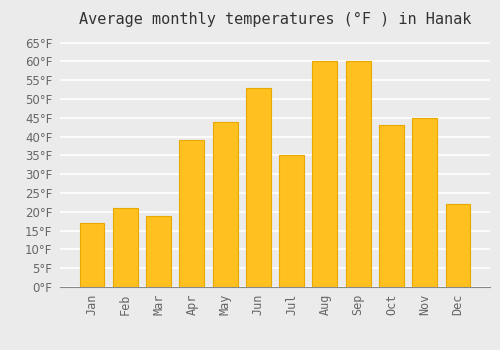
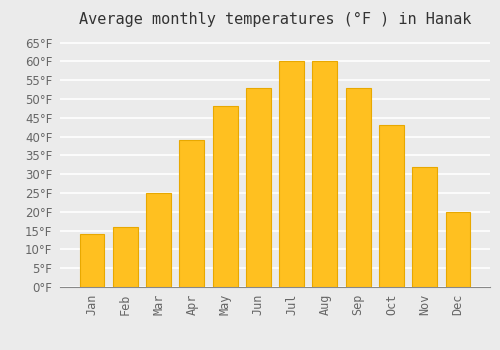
Jan: 17°F -> 14°F
Feb: 21°F -> 16°F
Mar: 19°F -> 25°F
May: 44°F -> 48°F
Jul: 35°F -> 60°F
Sep: 60°F -> 53°F
Nov: 45°F -> 32°F
Dec: 22°F -> 20°F
